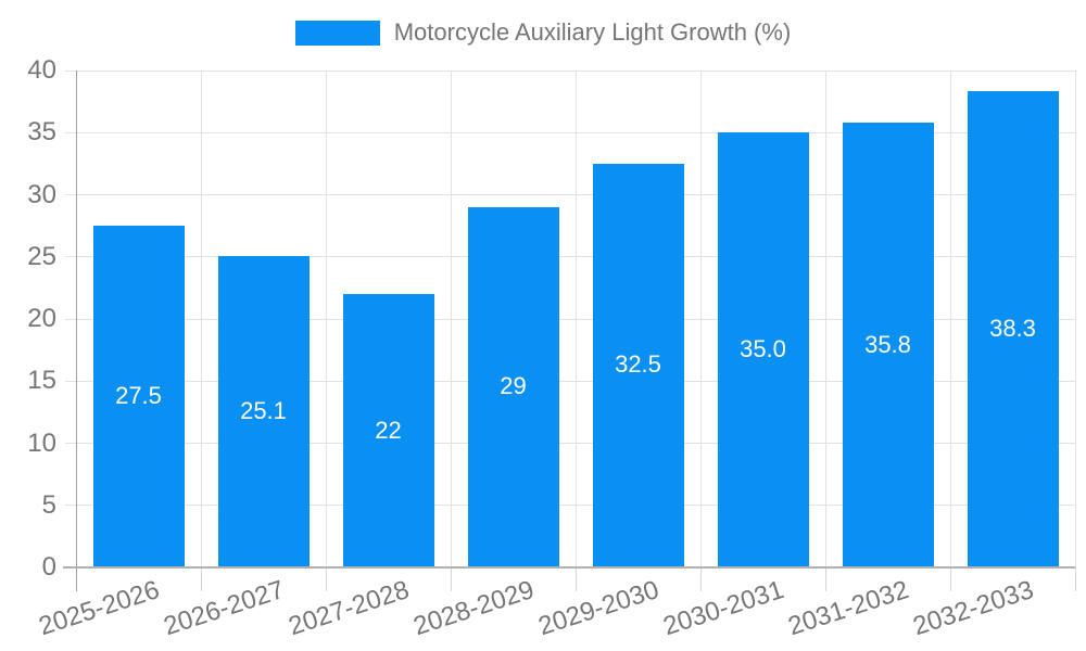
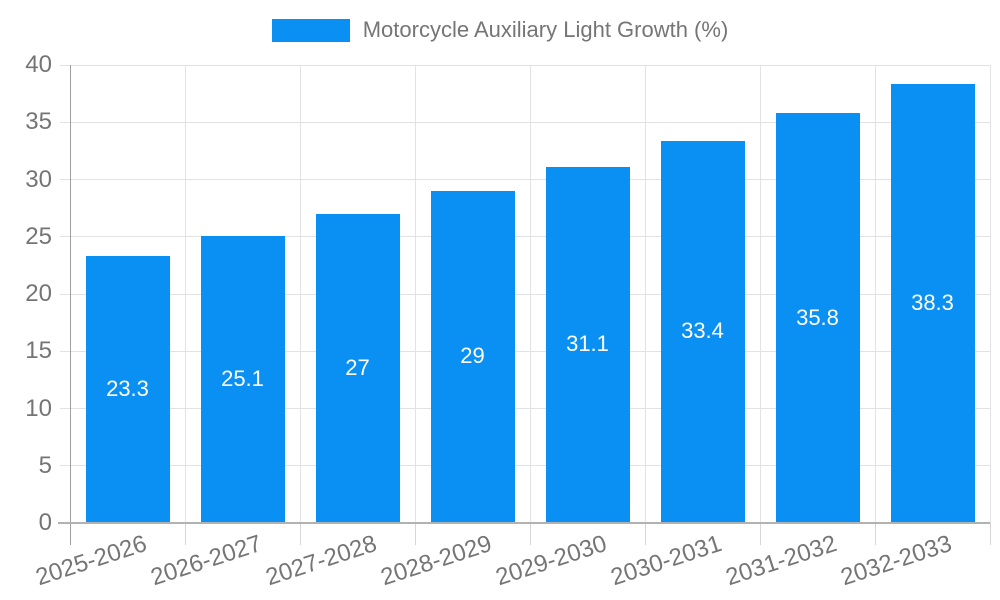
2025-2026: 27.5 -> 23.3
2027-2028: 22 -> 27
2029-2030: 32.5 -> 31.1
2030-2031: 35.0 -> 33.4
